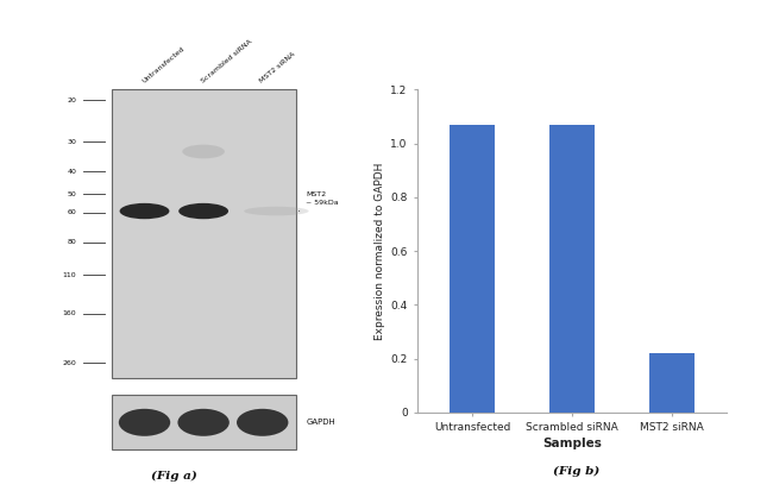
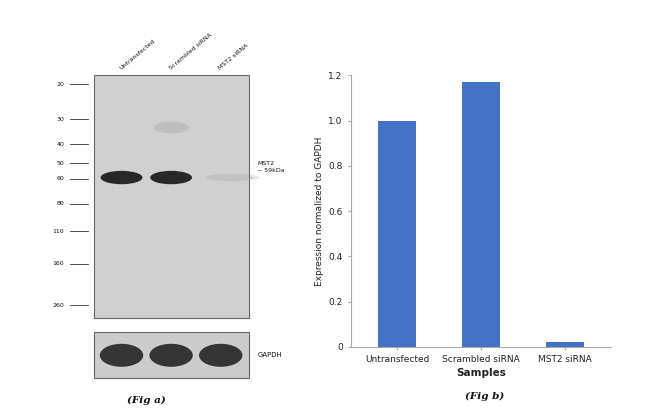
Untransfected: 1.07 -> 1.00
Scrambled siRNA: 1.07 -> 1.17
MST2 siRNA: 0.22 -> 0.02
